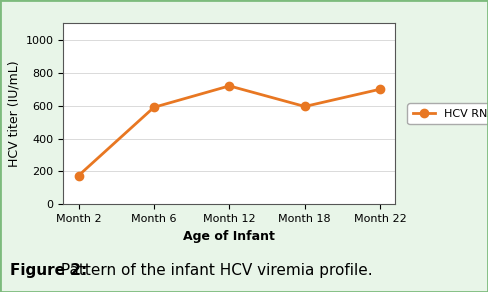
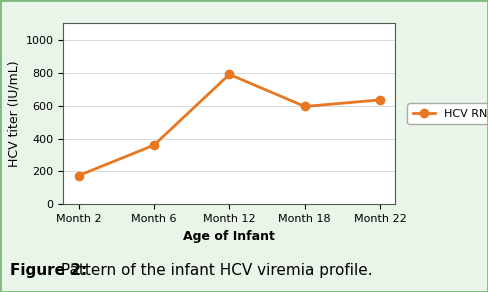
Month 6: 590 -> 360
Month 12: 720 -> 790
Month 22: 700 -> 640
